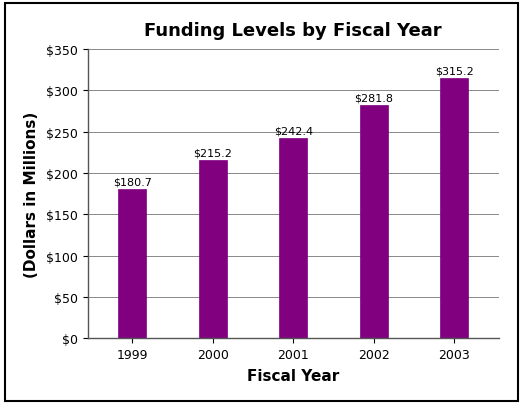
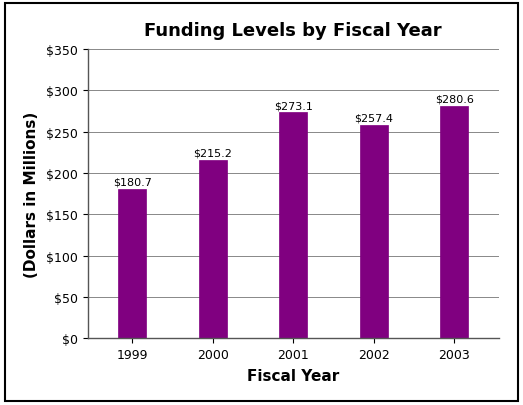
2001: $242.4 -> $273.1
2002: $281.8 -> $257.4
2003: $315.2 -> $280.6
